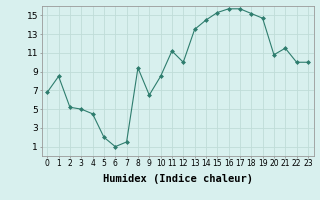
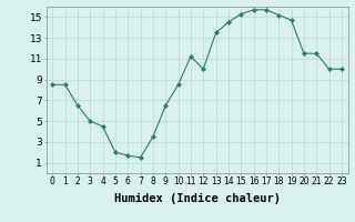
0: 6.8 -> 8.5
2: 5.2 -> 6.5
6: 1.0 -> 1.7
8: 9.4 -> 3.5
20: 10.8 -> 11.5
